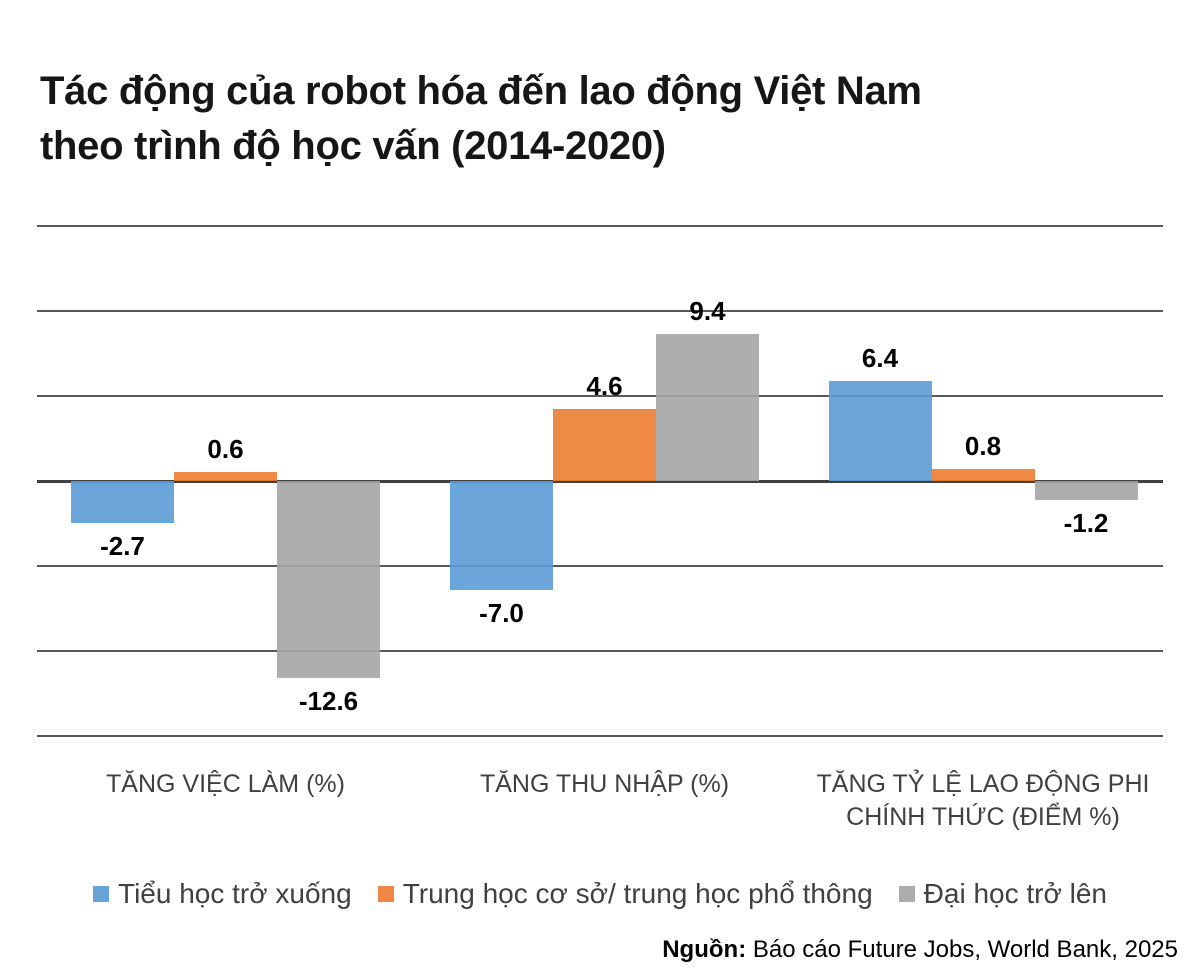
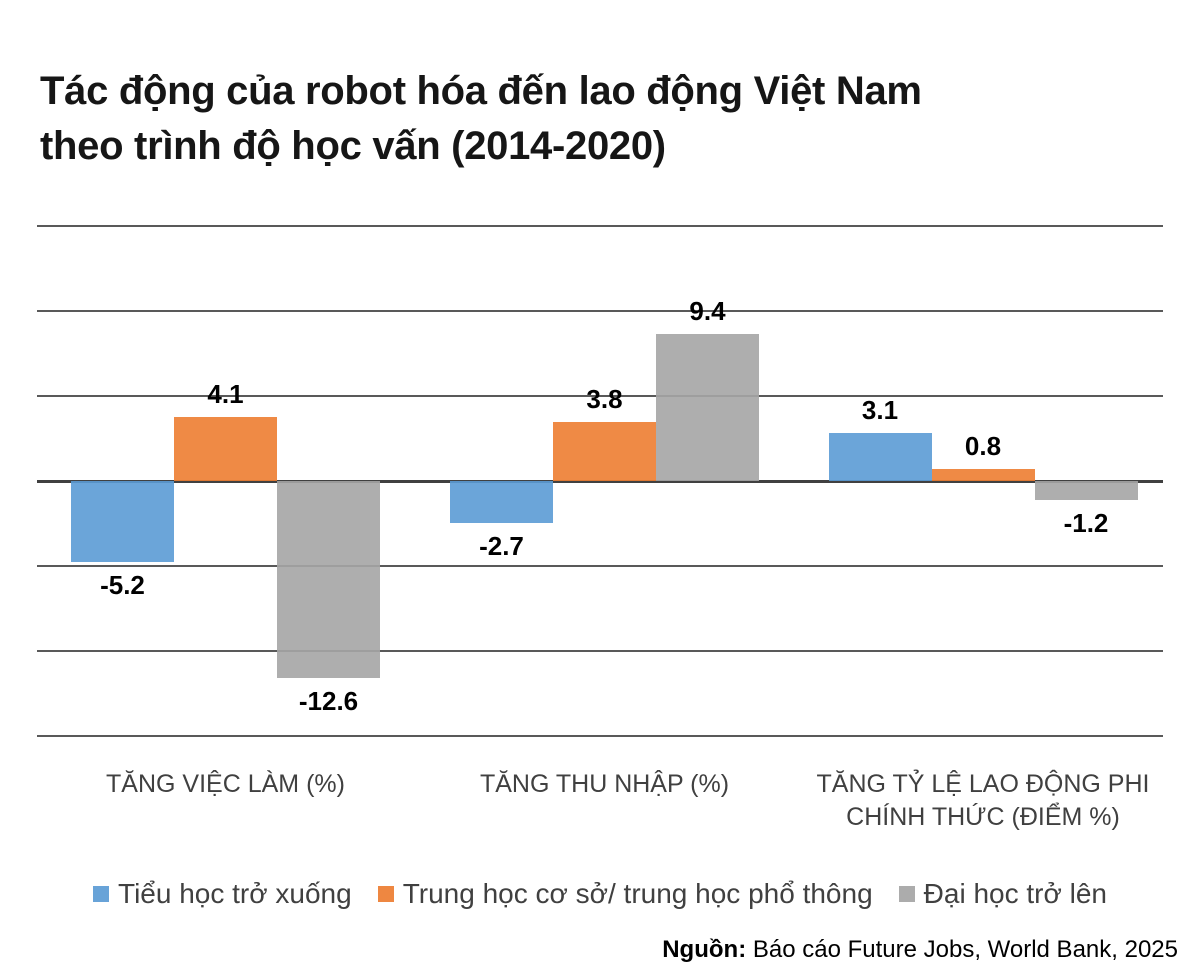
Tiểu học trở xuống/TĂNG VIỆC LÀM (%): -2.7 -> -5.2
Trung học cơ sở/ trung học phổ thông/TĂNG VIỆC LÀM (%): 0.6 -> 4.1
Tiểu học trở xuống/TĂNG THU NHẬP (%): -7.0 -> -2.7
Trung học cơ sở/ trung học phổ thông/TĂNG THU NHẬP (%): 4.6 -> 3.8
Tiểu học trở xuống/TĂNG TỶ LỆ LAO ĐỘNG PHI CHÍNH THỨC (ĐIỂM %): 6.4 -> 3.1
